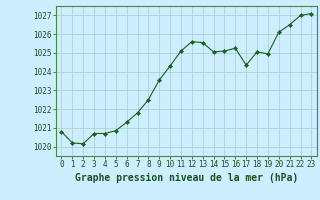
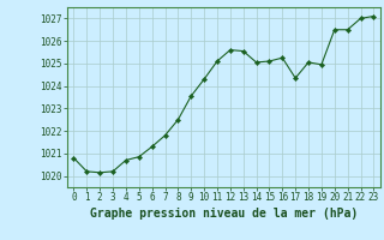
3: 1020.7 -> 1020.2
20: 1026.1 -> 1026.5
